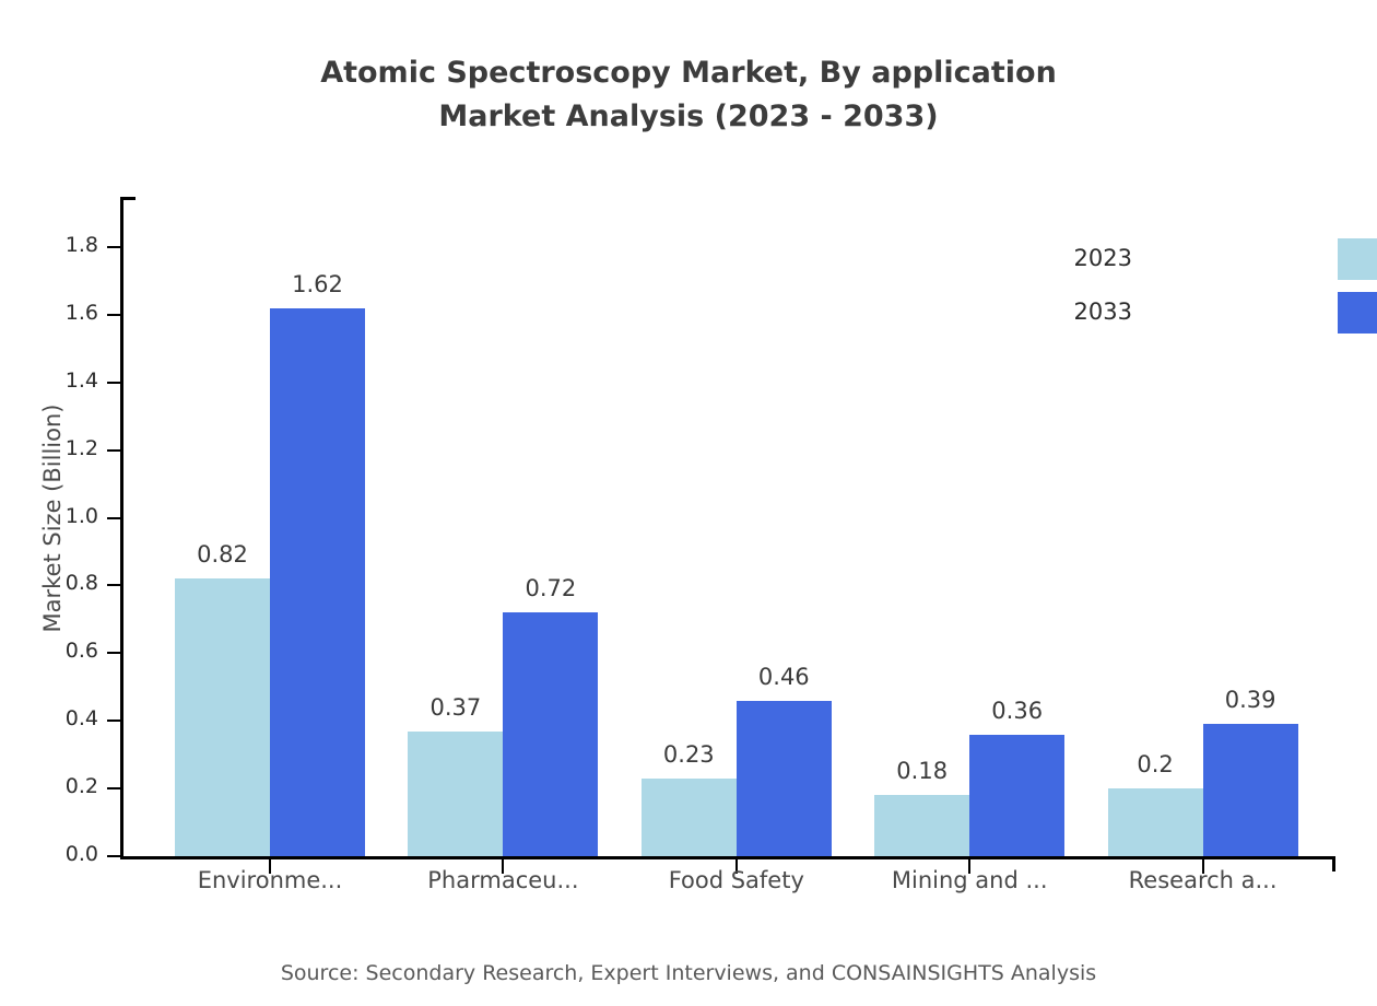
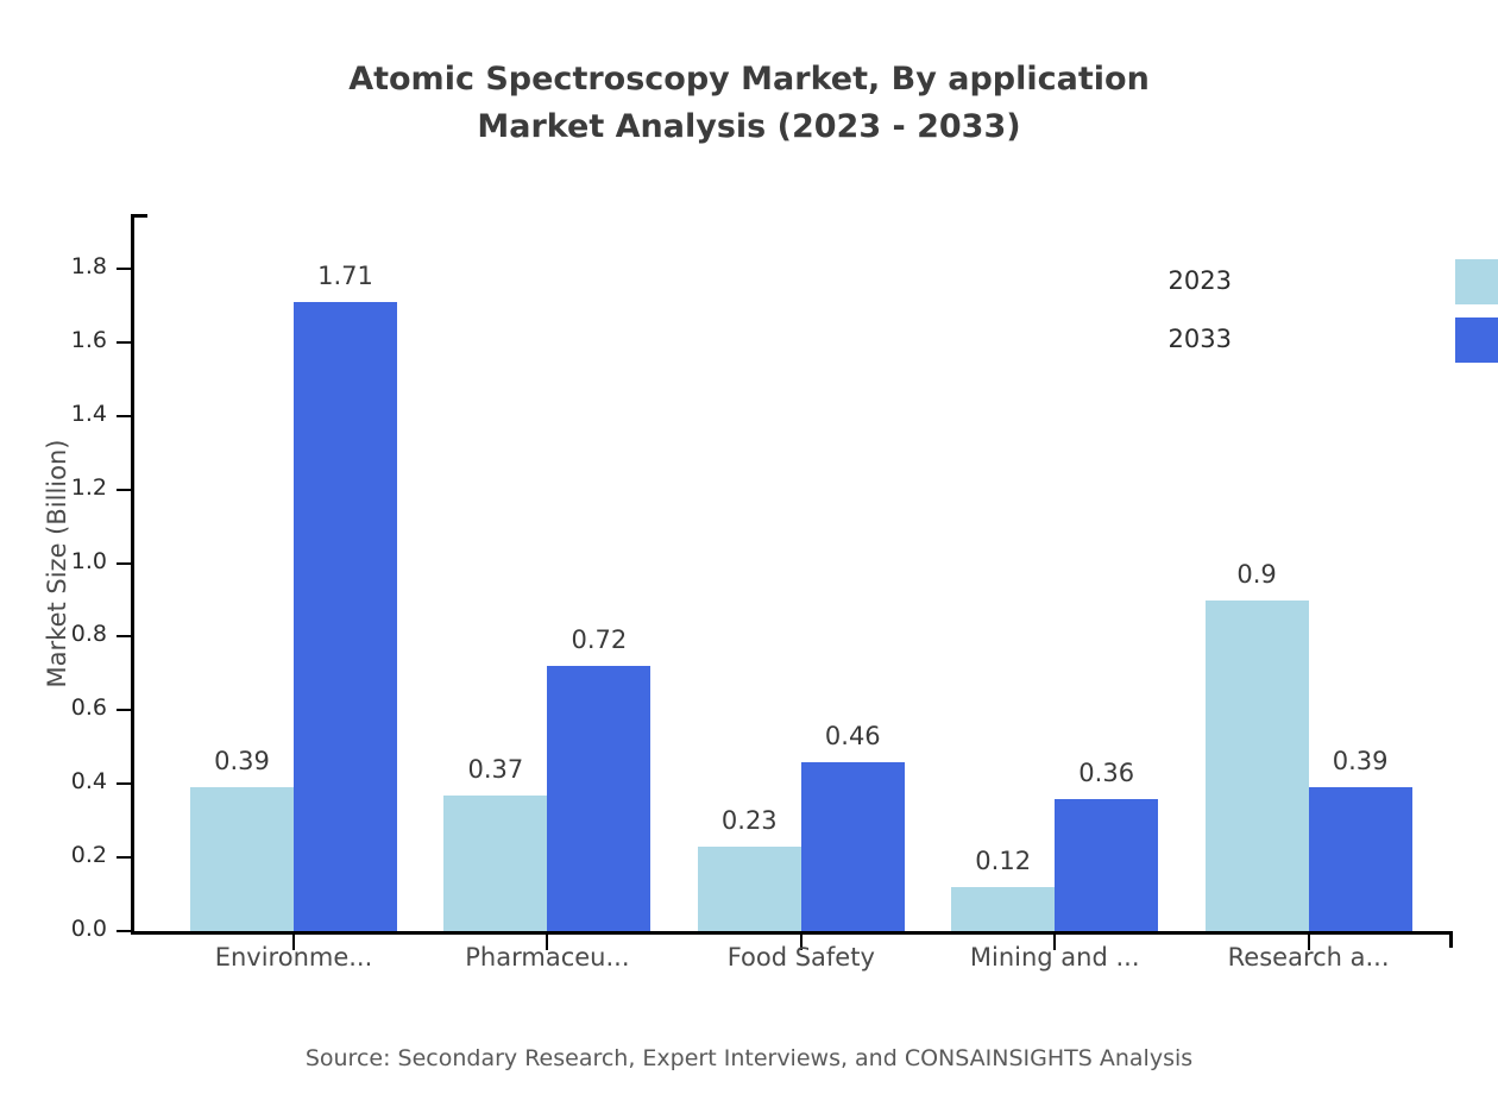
2023/Environme...: 0.82 -> 0.39
2033/Environme...: 1.62 -> 1.71
2023/Mining and ...: 0.18 -> 0.12
2023/Research a...: 0.2 -> 0.9
